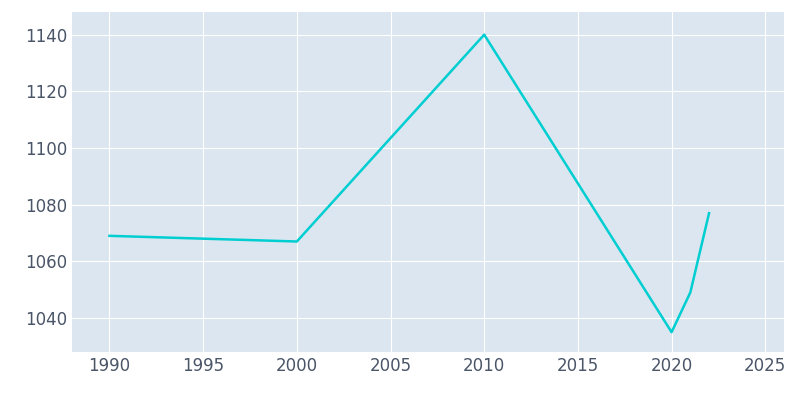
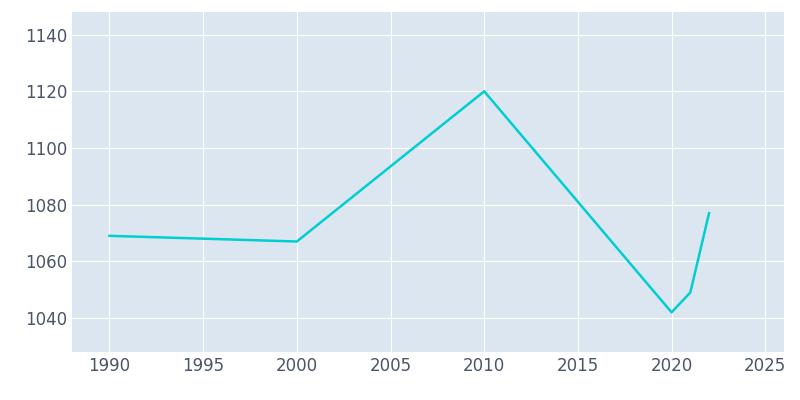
2010: 1140 -> 1120
2020: 1035 -> 1042
